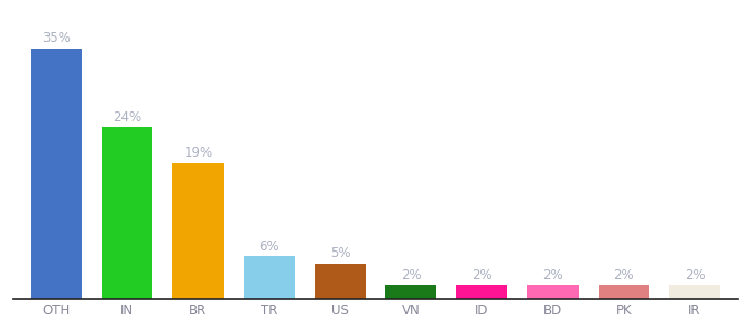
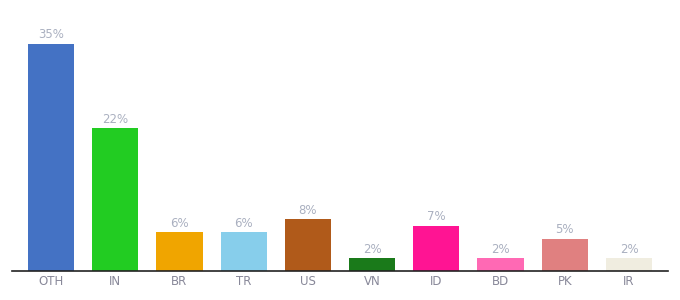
IN: 24% -> 22%
BR: 19% -> 6%
US: 5% -> 8%
ID: 2% -> 7%
PK: 2% -> 5%
